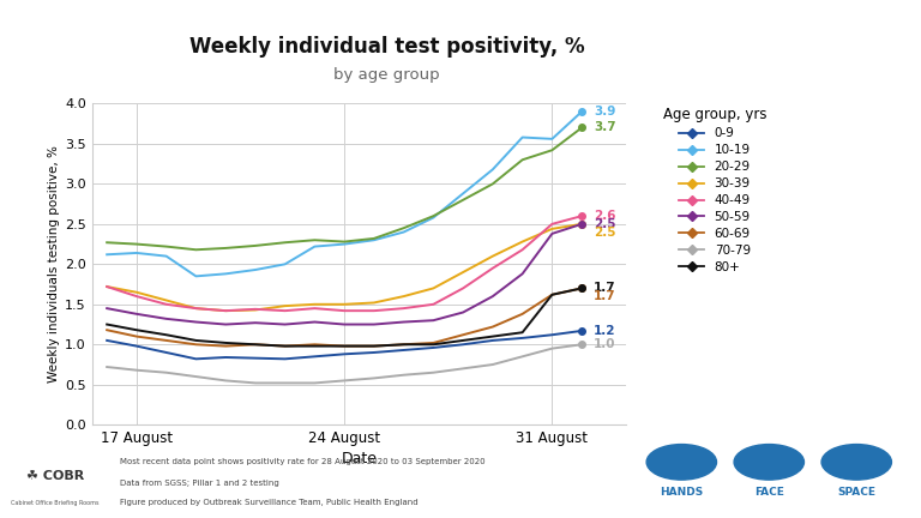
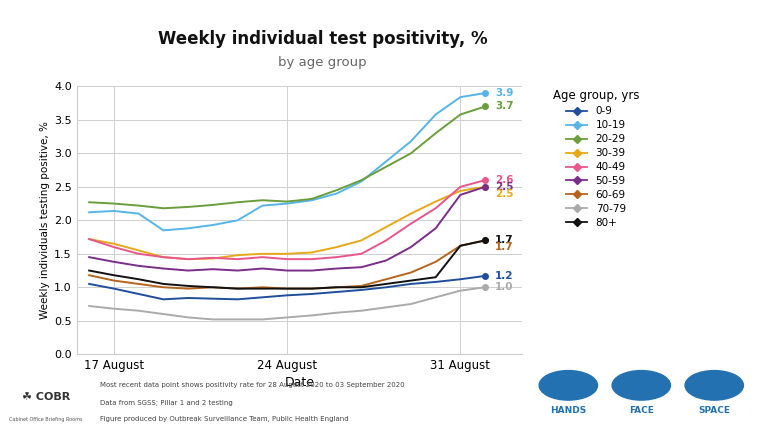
10-19/31 August: 3.56 -> 3.84
20-29/31 August: 3.42 -> 3.58
